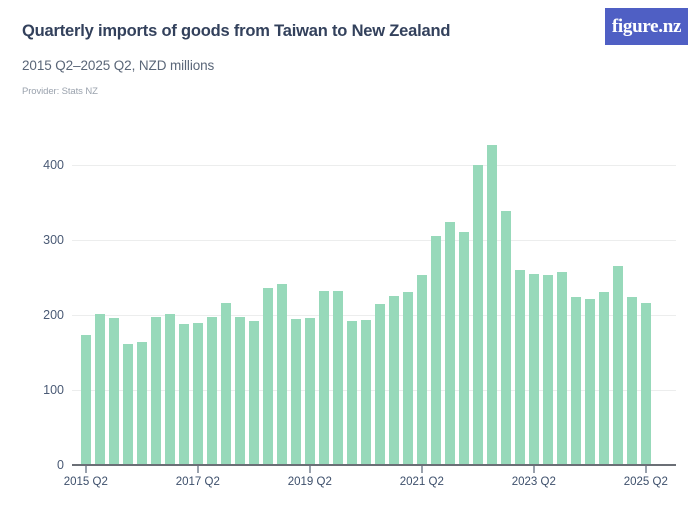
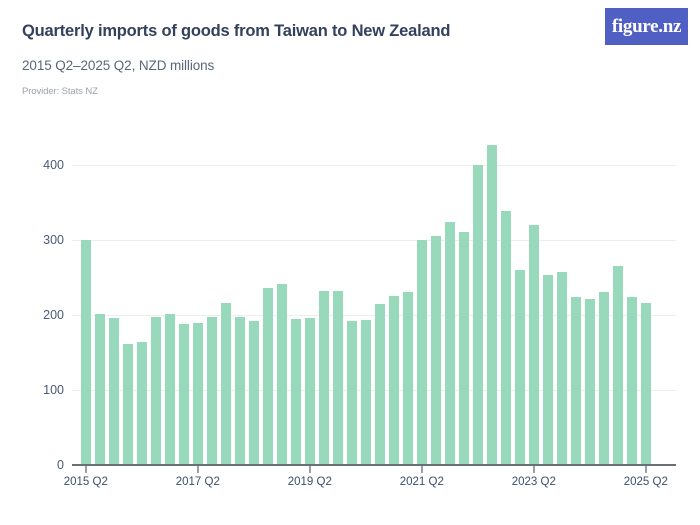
2015 Q2: 170 -> 300
2021 Q2: 250 -> 300
2023 Q2: 260 -> 320
